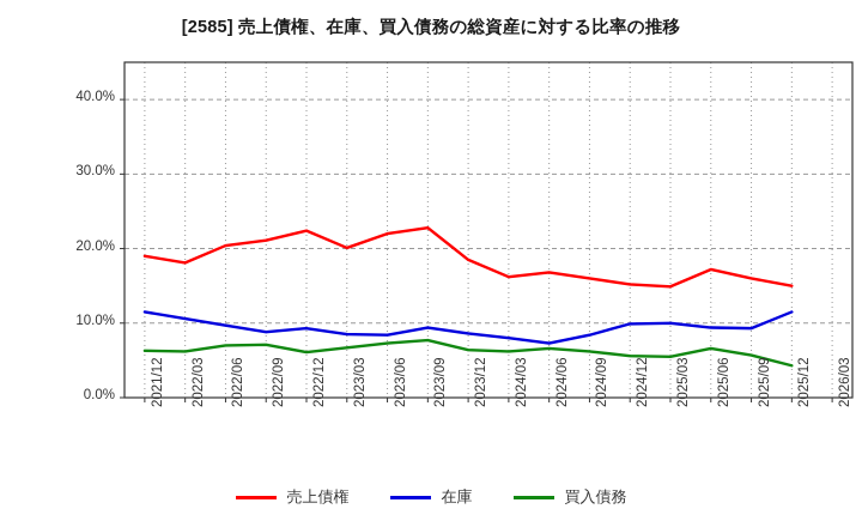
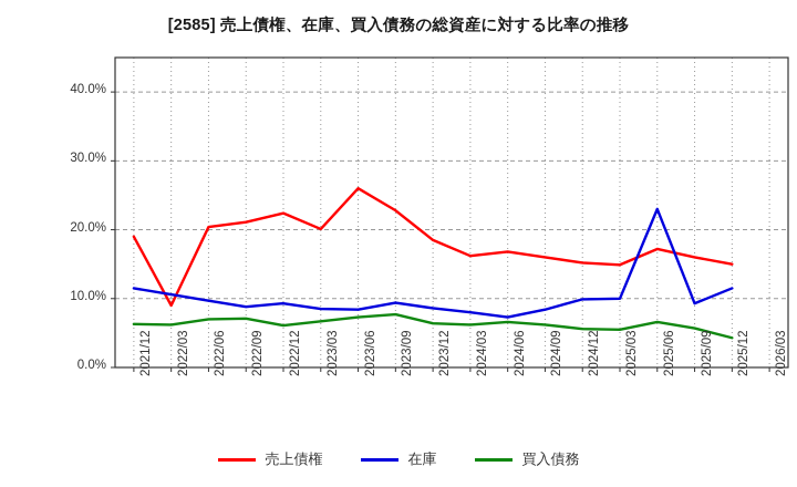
売上債権/2022/03: 18% -> 9%
売上債権/2023/06: 22% -> 26%
在庫/2025/06: 9% -> 23%
